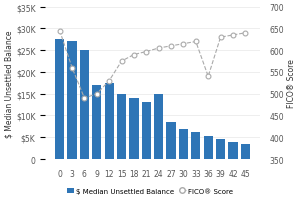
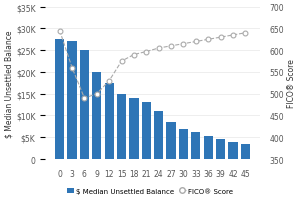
$ Median Unsettled Balance/9: $17.0K -> $20.0K
$ Median Unsettled Balance/24: $15.0K -> $11.0K
FICO® Score/36: 540 -> 625
